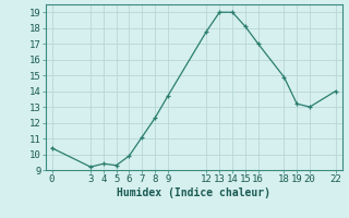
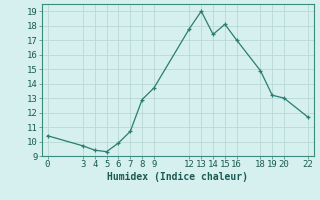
3: 9.2 -> 9.7
7: 11.1 -> 10.7
8: 12.3 -> 12.9
14: 19.0 -> 17.4
22: 14.0 -> 11.7
